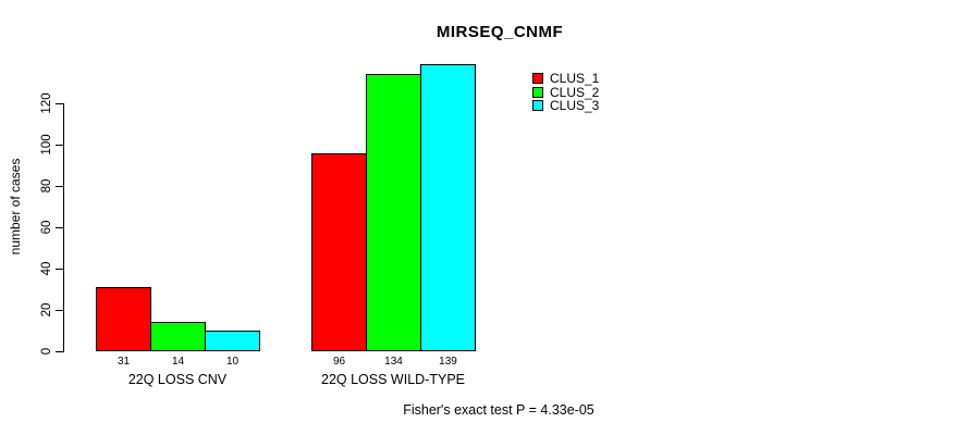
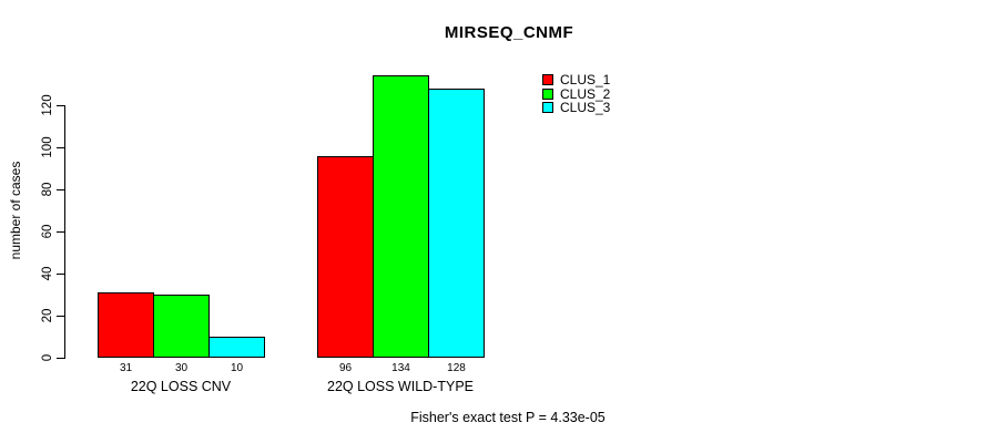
CLUS_2/22Q LOSS CNV: 14 -> 30
CLUS_3/22Q LOSS WILD-TYPE: 139 -> 128
